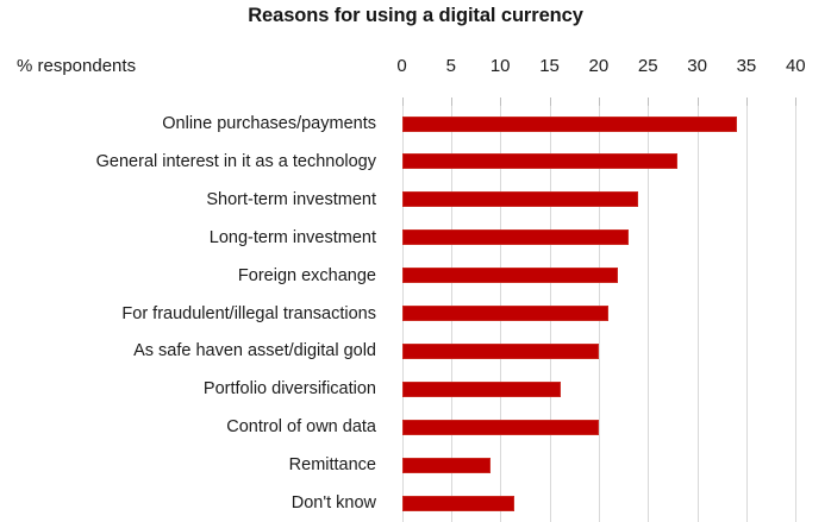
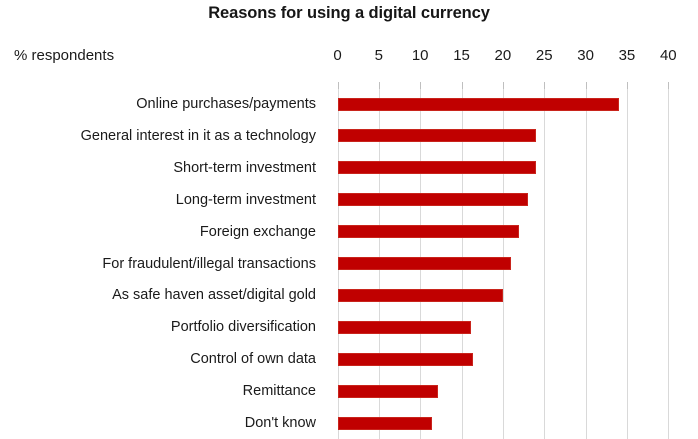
General interest in it as a technology: 28 -> 24
Control of own data: 20 -> 16
Remittance: 9 -> 12
